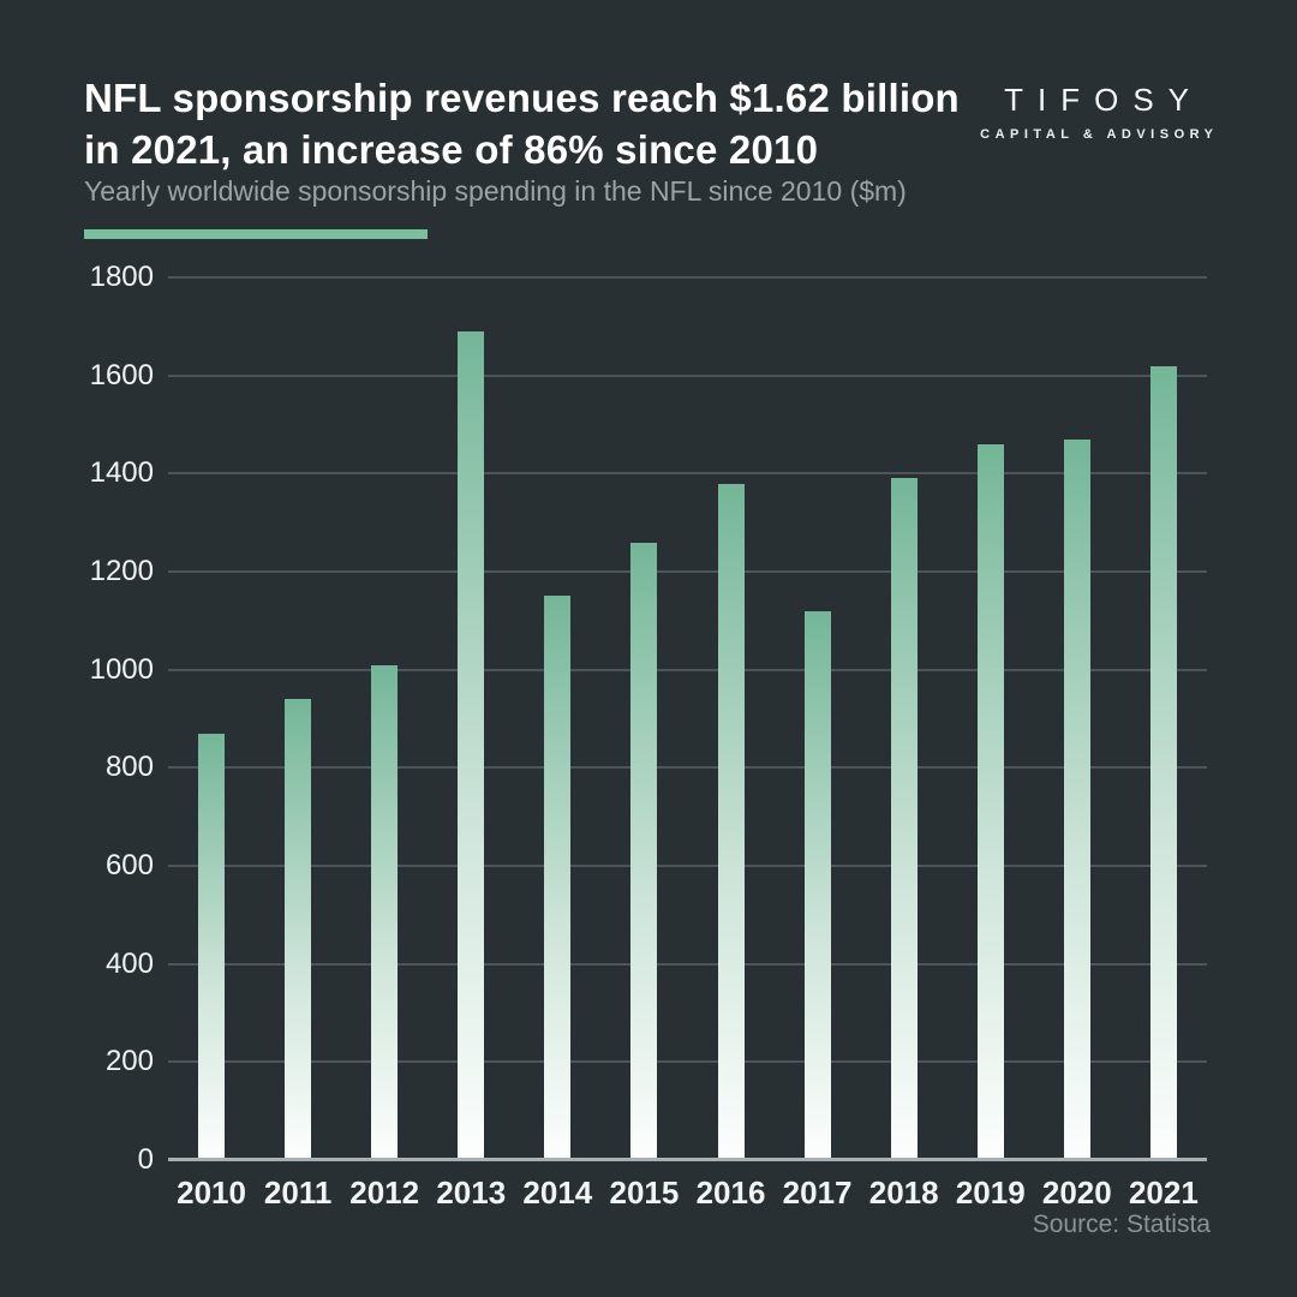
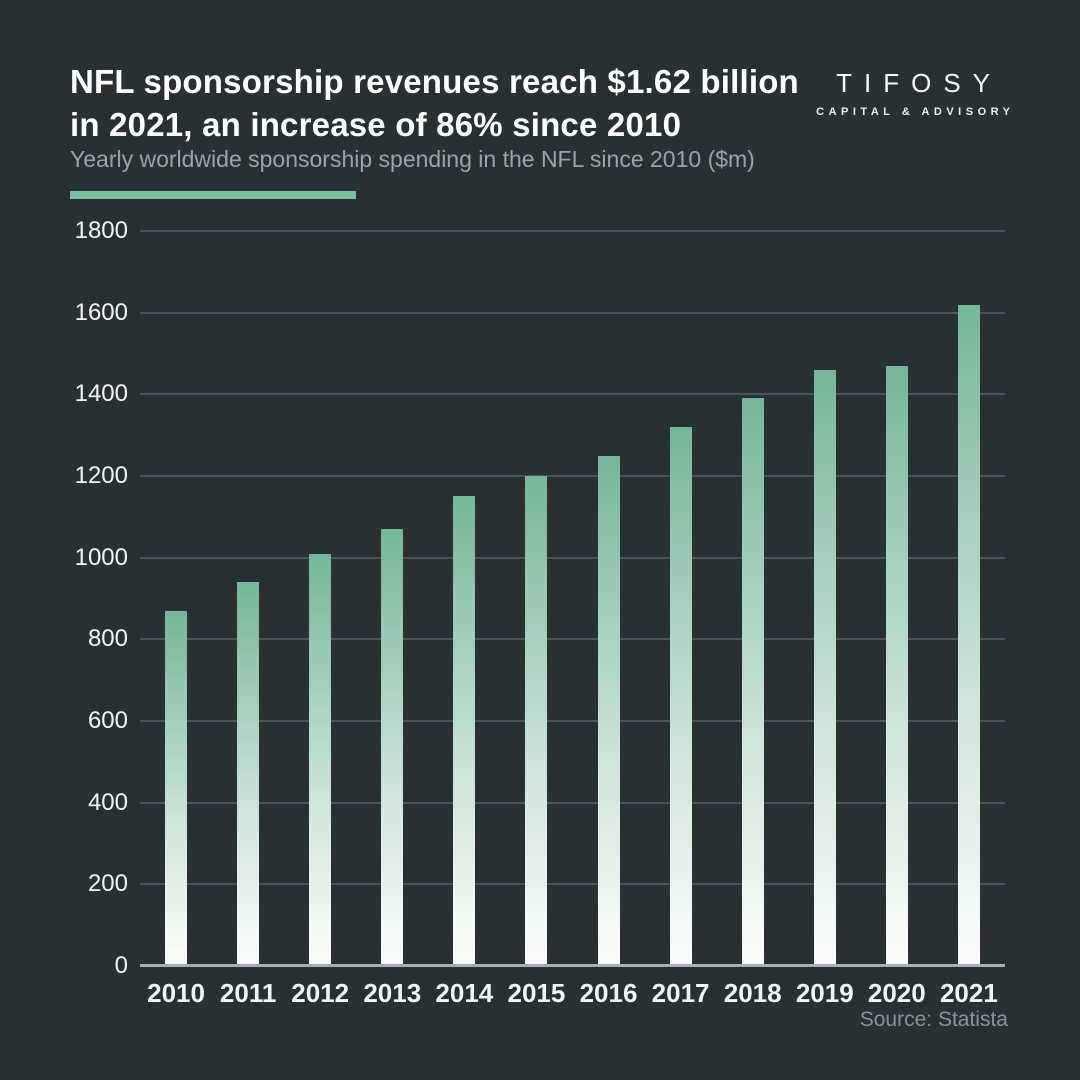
2013: 1690 -> 1070
2015: 1260 -> 1200
2016: 1380 -> 1250
2017: 1120 -> 1320
